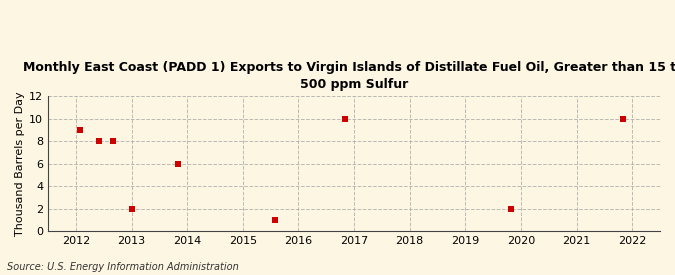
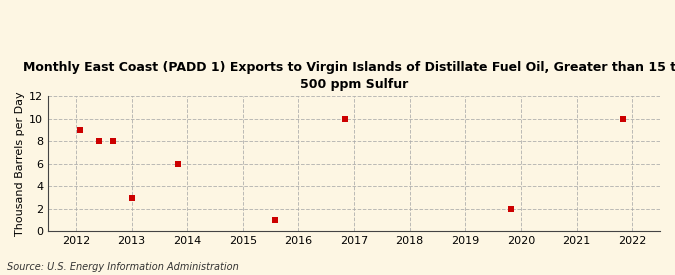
2013: 2 -> 3
